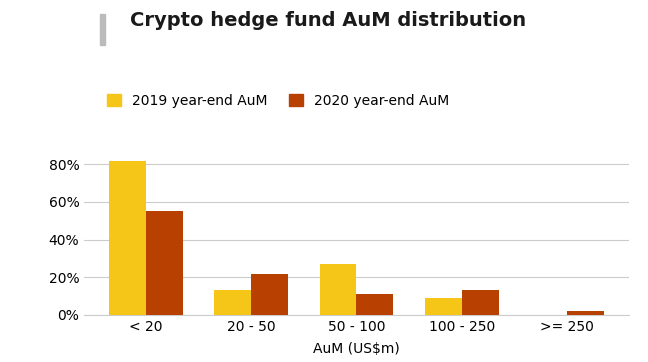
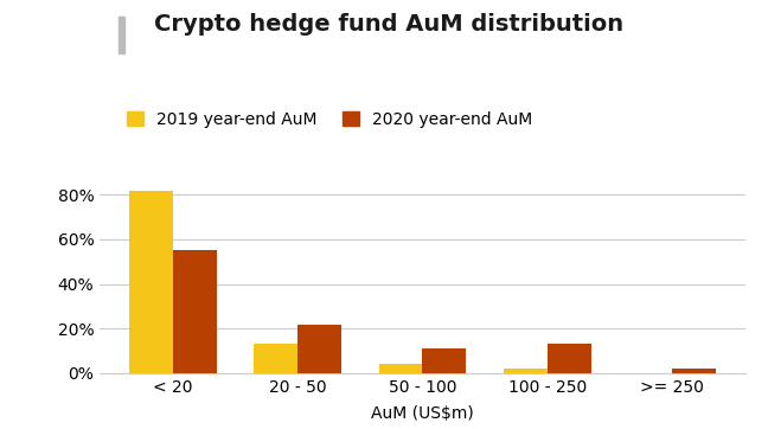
2019 year-end AuM/50 - 100: 27% -> 4%
2019 year-end AuM/100 - 250: 9% -> 2%
